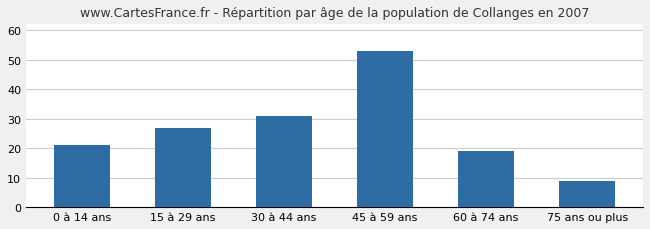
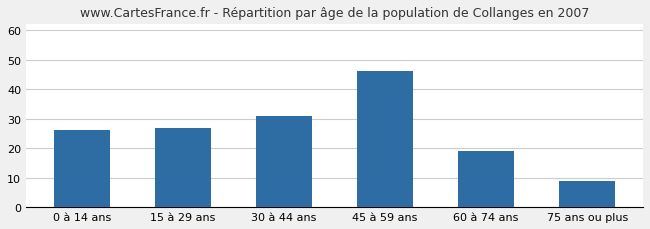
0 à 14 ans: 21 -> 26
45 à 59 ans: 53 -> 46
